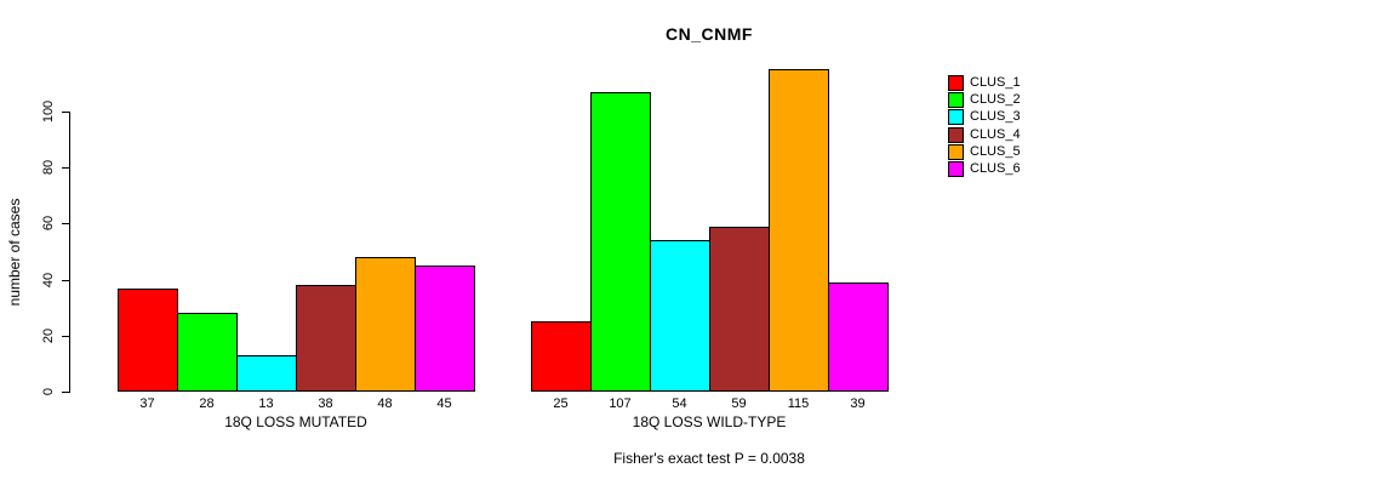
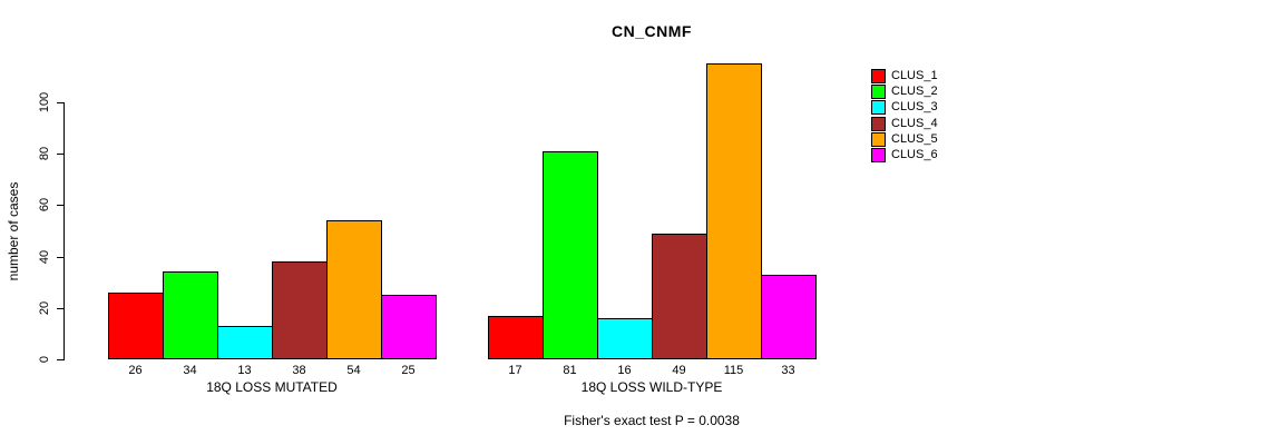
CLUS_1/18Q LOSS MUTATED: 37 -> 26
CLUS_2/18Q LOSS MUTATED: 28 -> 34
CLUS_5/18Q LOSS MUTATED: 48 -> 54
CLUS_6/18Q LOSS MUTATED: 45 -> 25
CLUS_1/18Q LOSS WILD-TYPE: 25 -> 17
CLUS_2/18Q LOSS WILD-TYPE: 107 -> 81
CLUS_3/18Q LOSS WILD-TYPE: 54 -> 16
CLUS_4/18Q LOSS WILD-TYPE: 59 -> 49
CLUS_6/18Q LOSS WILD-TYPE: 39 -> 33
